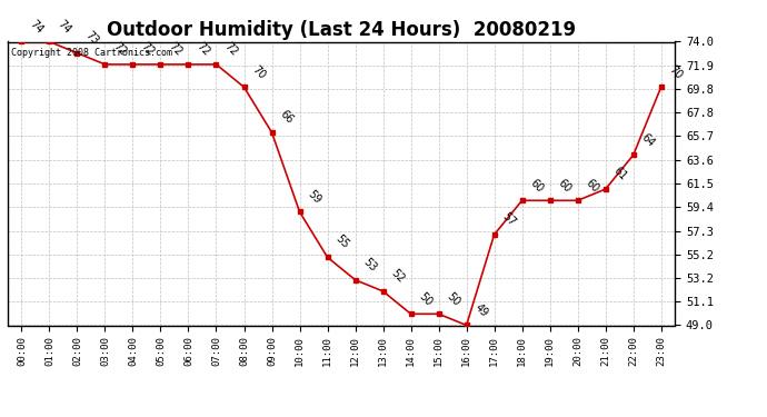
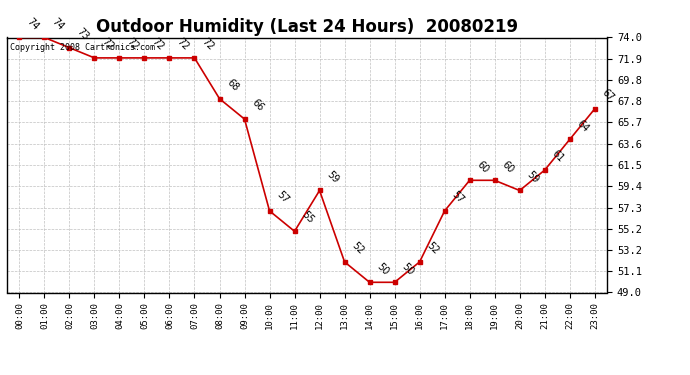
08:00: 70 -> 68
10:00: 59 -> 57
12:00: 53 -> 59
16:00: 49 -> 52
20:00: 60 -> 59
23:00: 70 -> 67
